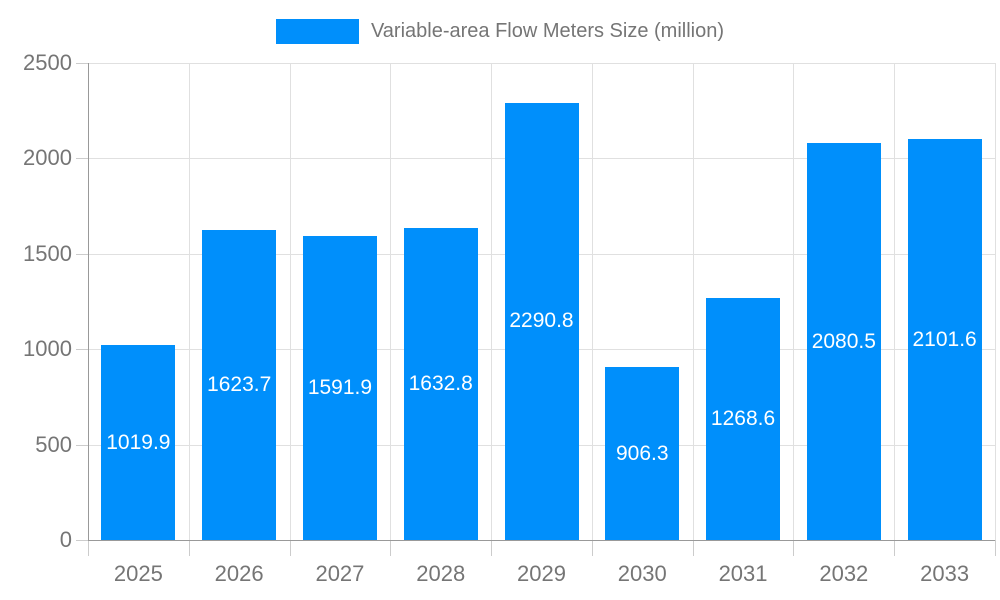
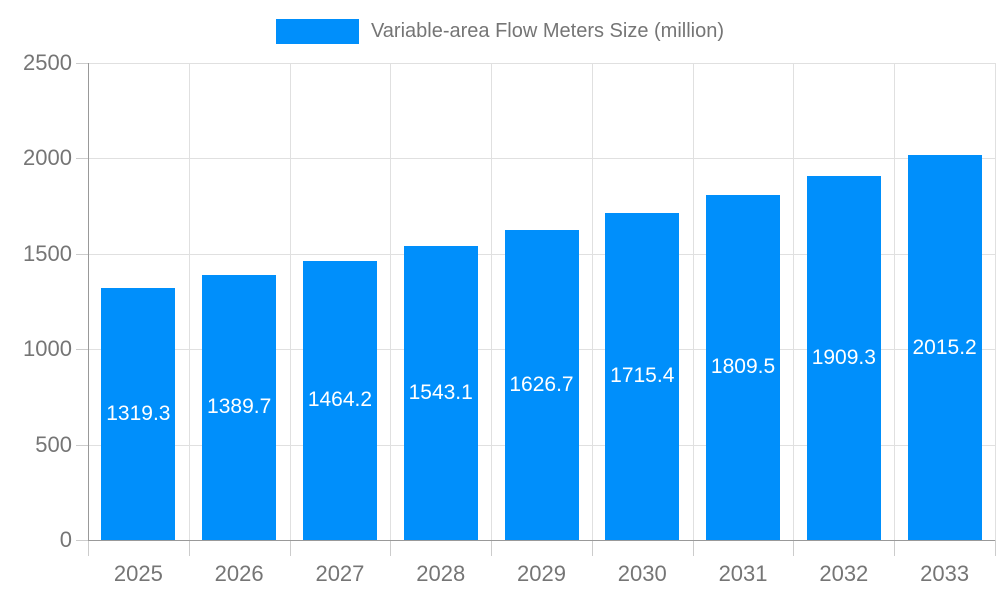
2025: 1019.9 -> 1319.3
2026: 1623.7 -> 1389.7
2027: 1591.9 -> 1464.2
2028: 1632.8 -> 1543.1
2029: 2290.8 -> 1626.7
2030: 906.3 -> 1715.4
2031: 1268.6 -> 1809.5
2032: 2080.5 -> 1909.3
2033: 2101.6 -> 2015.2
